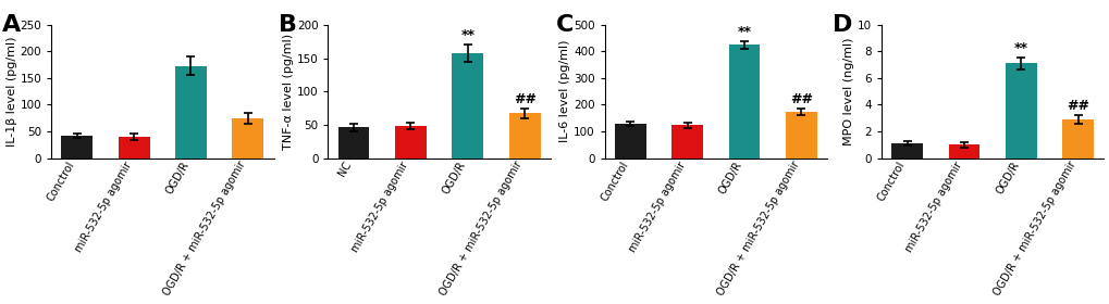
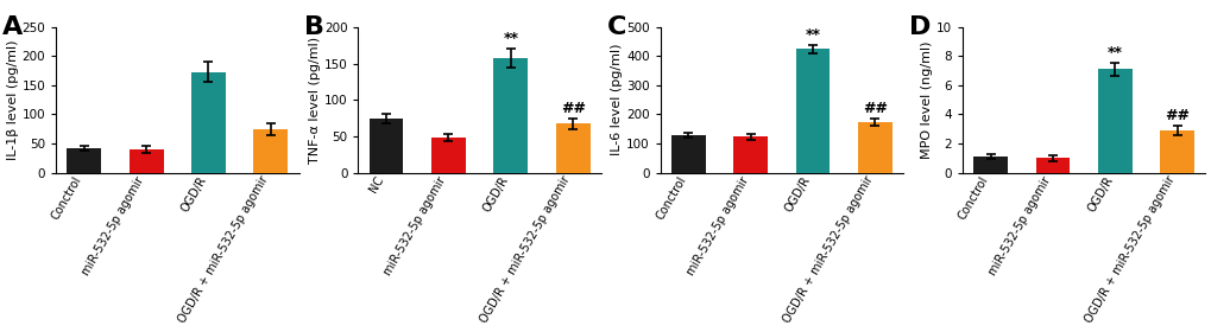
NC: 46 -> 74
